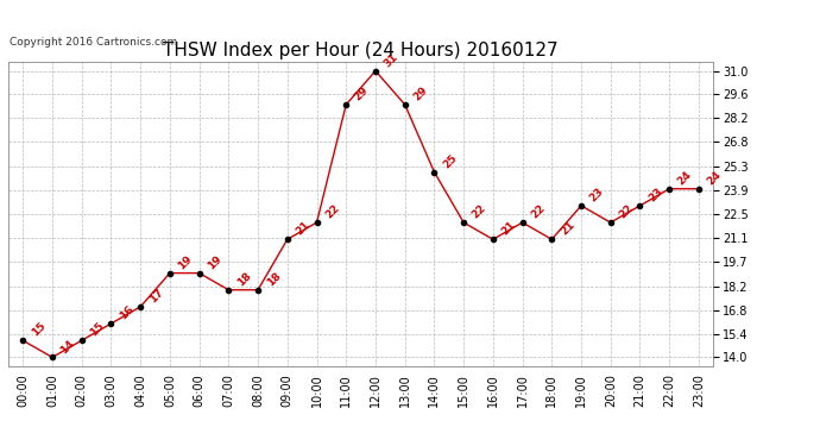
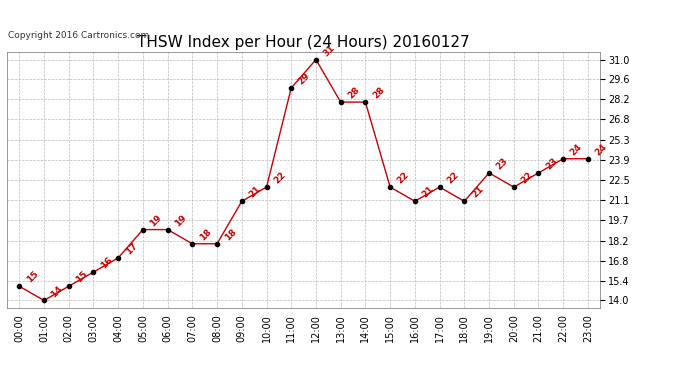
13:00: 29 -> 28
14:00: 25 -> 28
